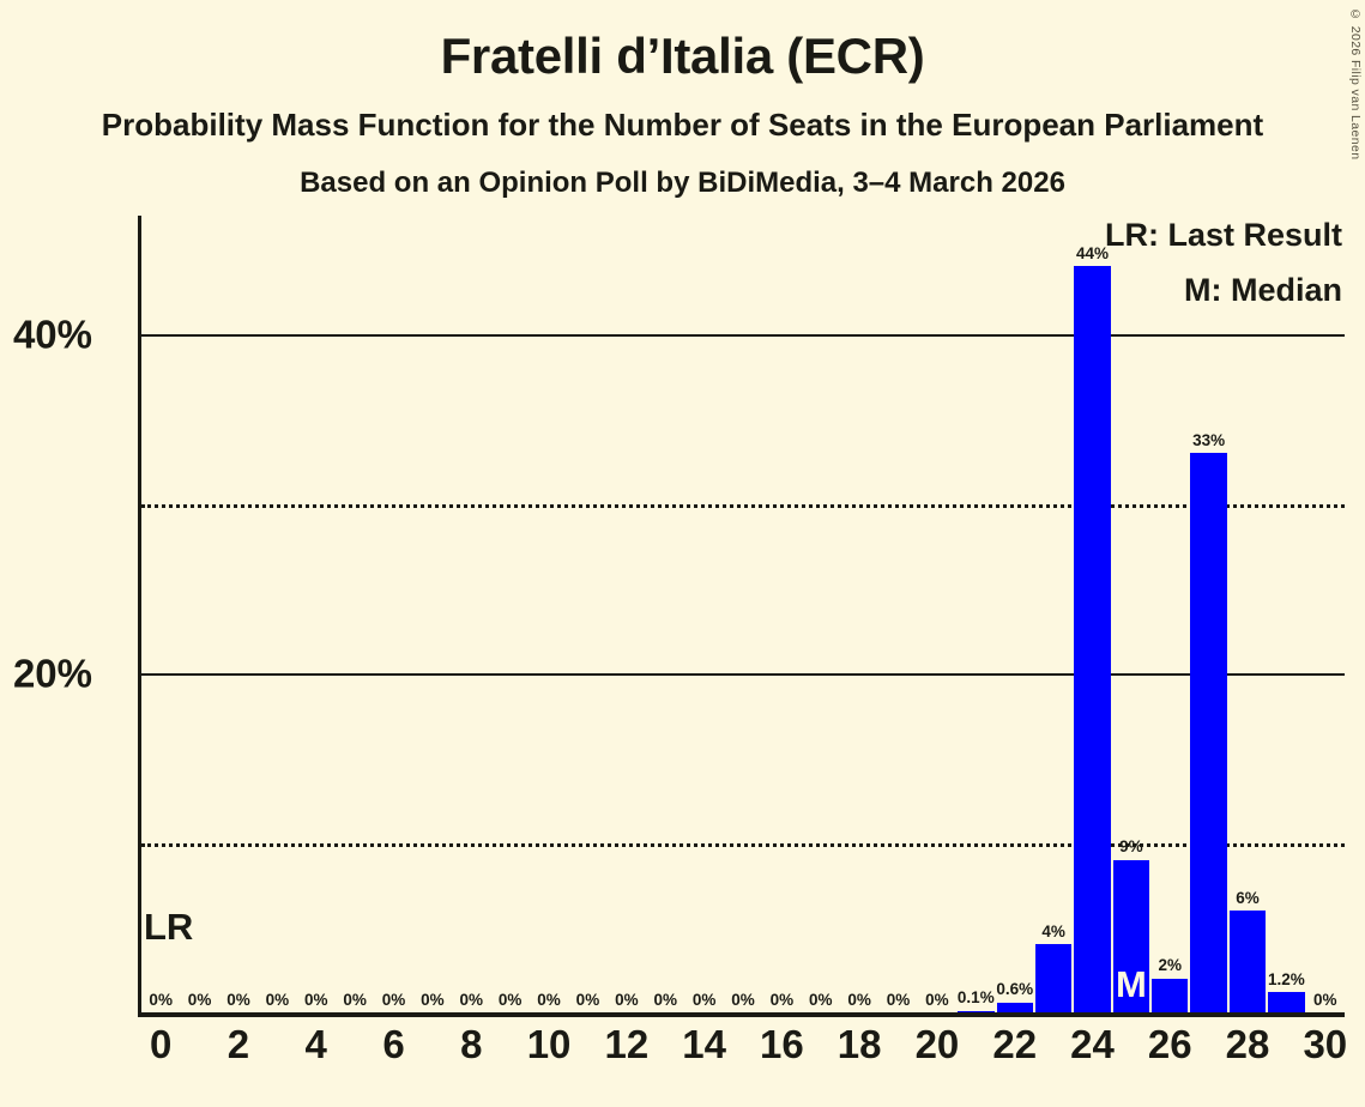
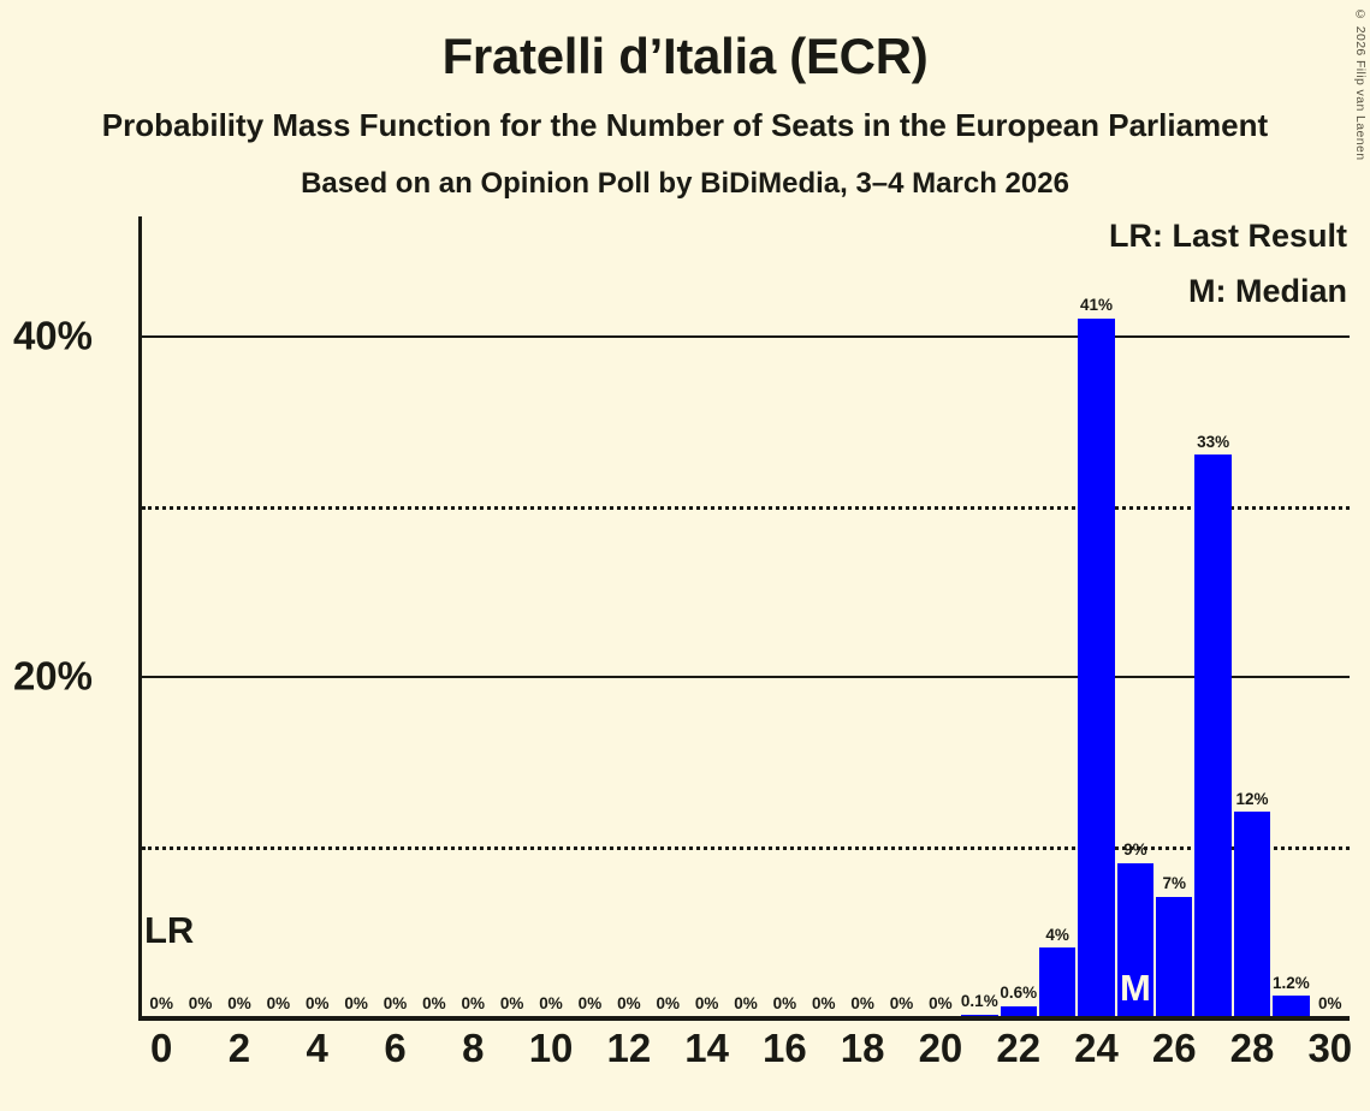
24: 44% -> 41%
26: 2% -> 7%
28: 6% -> 12%
